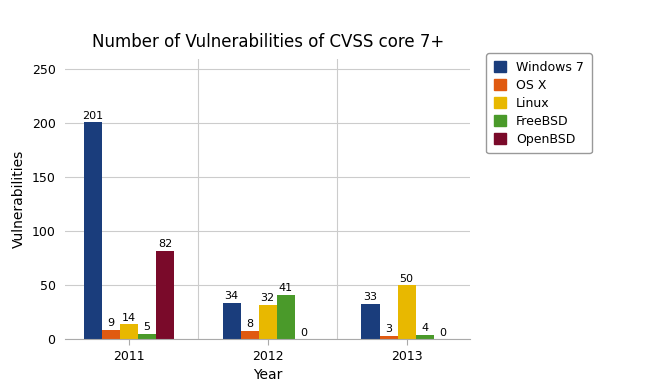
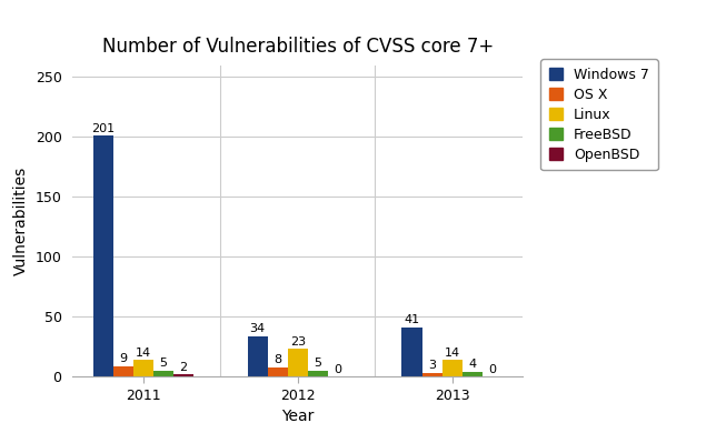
OpenBSD/2011: 82 -> 2
Linux/2012: 32 -> 23
FreeBSD/2012: 41 -> 5
Windows 7/2013: 33 -> 41
Linux/2013: 50 -> 14
